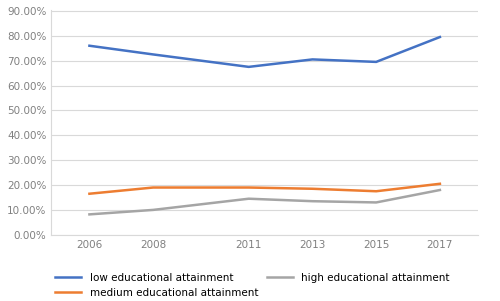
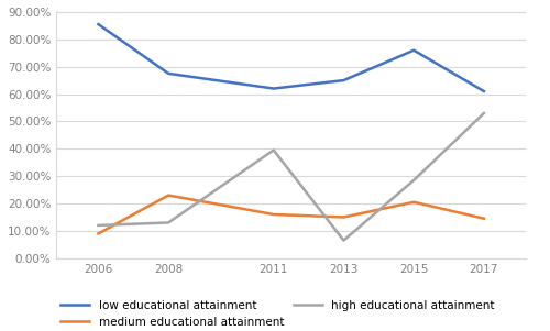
low educational attainment/2006: 76.0% -> 85.5%
medium educational attainment/2006: 16.5% -> 9.0%
high educational attainment/2006: 8.2% -> 12.0%
low educational attainment/2008: 72.5% -> 67.5%
medium educational attainment/2008: 19.0% -> 23.0%
high educational attainment/2008: 10.0% -> 13.0%
low educational attainment/2011: 67.5% -> 62.0%
medium educational attainment/2011: 19.0% -> 16.0%
high educational attainment/2011: 14.5% -> 39.5%
low educational attainment/2013: 70.5% -> 65.0%
medium educational attainment/2013: 18.5% -> 15.0%
high educational attainment/2013: 13.5% -> 6.5%
low educational attainment/2015: 69.5% -> 76.0%
medium educational attainment/2015: 17.5% -> 20.5%
high educational attainment/2015: 13.0% -> 28.5%
low educational attainment/2017: 79.5% -> 61.0%
medium educational attainment/2017: 20.5% -> 14.5%
high educational attainment/2017: 18.0% -> 53.0%
